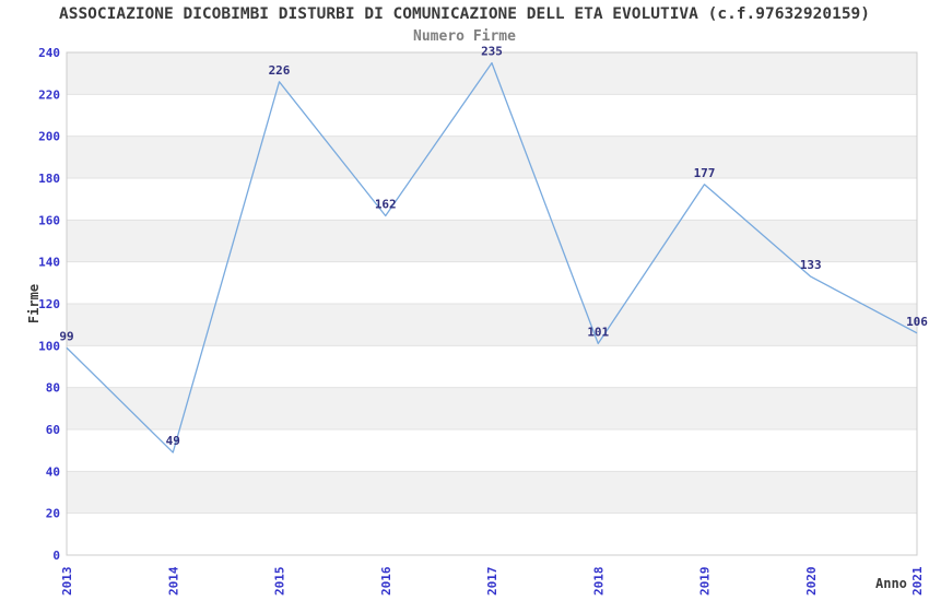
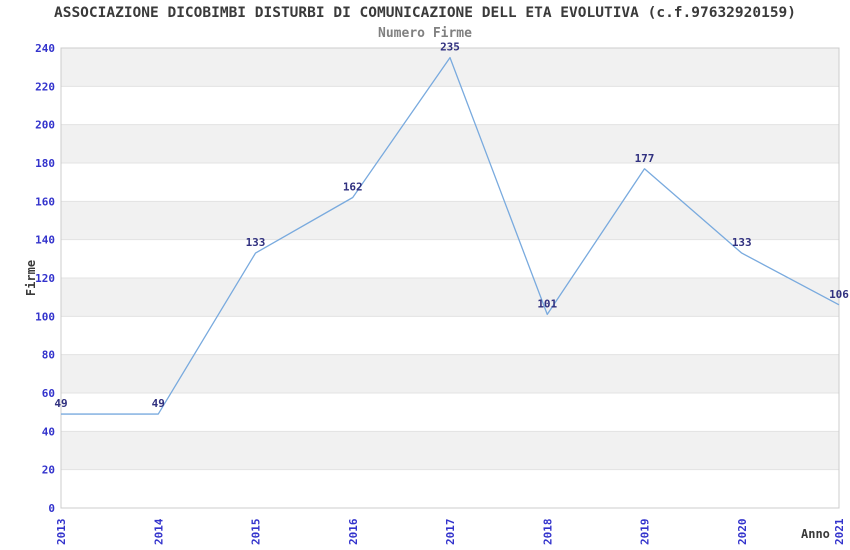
2013: 99 -> 49
2015: 226 -> 133
